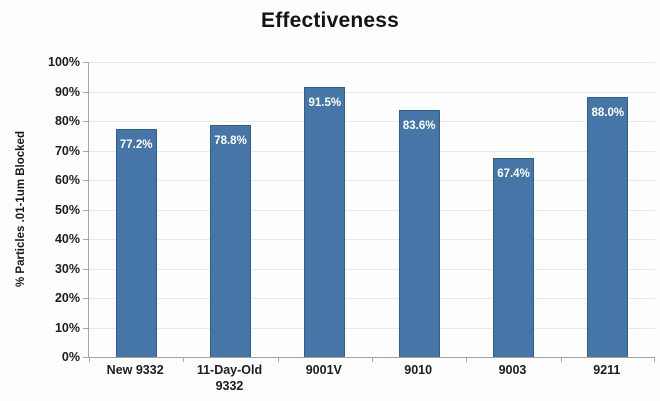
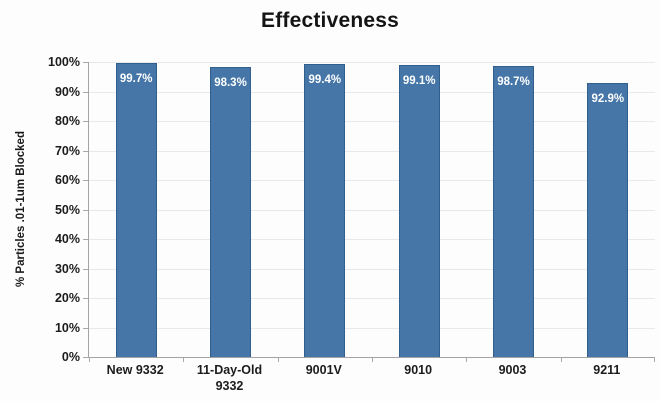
New 9332: 77.2% -> 99.7%
11-Day-Old 9332: 78.8% -> 98.3%
9001V: 91.5% -> 99.4%
9010: 83.6% -> 99.1%
9003: 67.4% -> 98.7%
9211: 88.0% -> 92.9%
